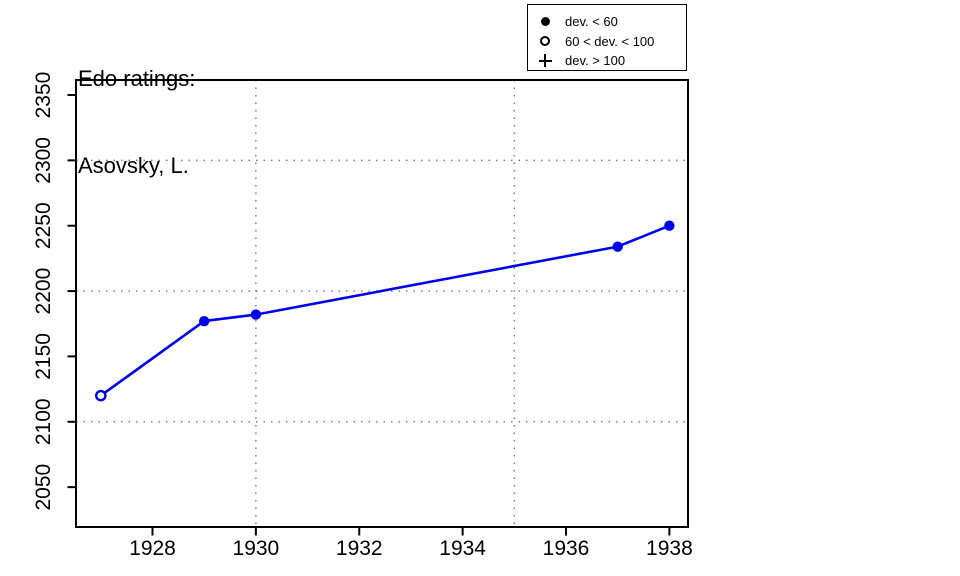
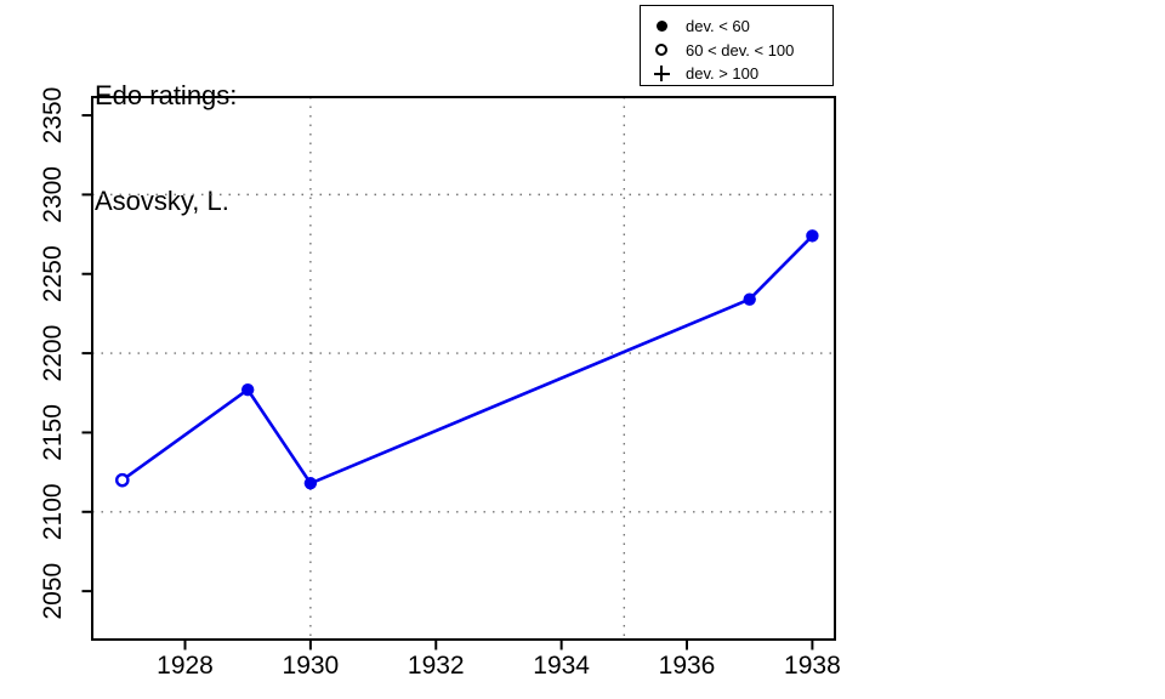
1930: 2182 -> 2118
1938: 2250 -> 2274
